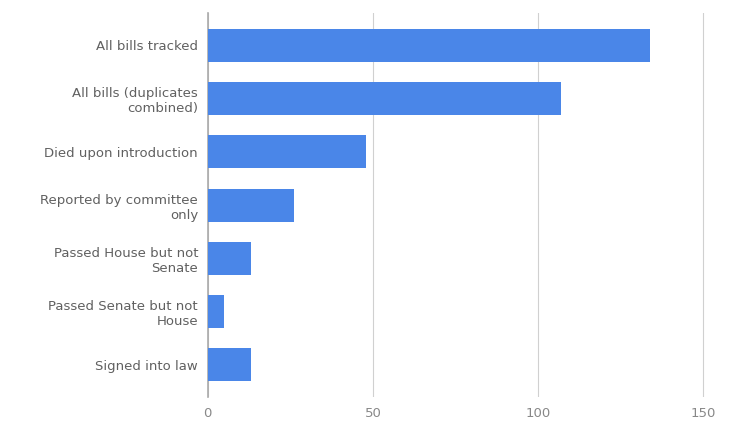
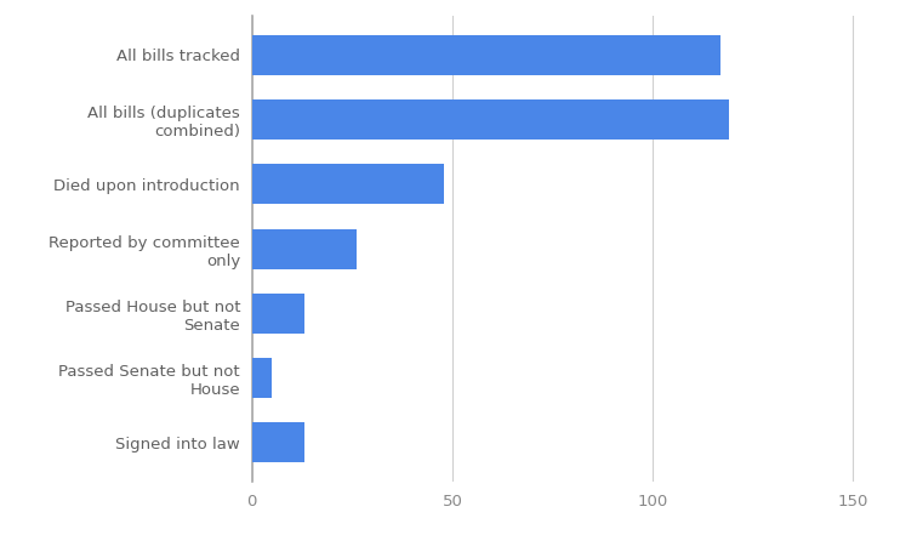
All bills tracked: 134 -> 117
All bills (duplicates combined): 107 -> 119
